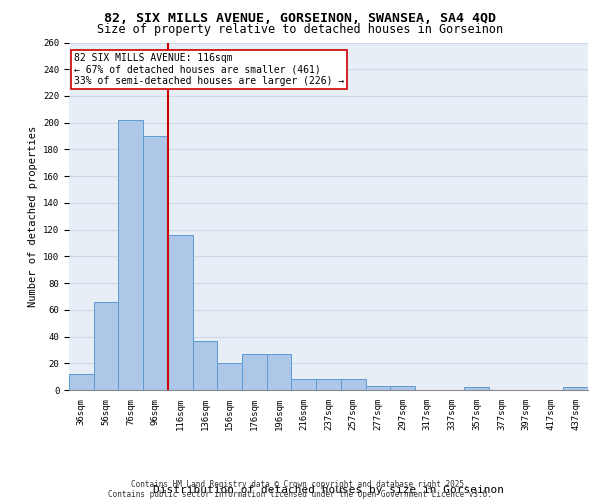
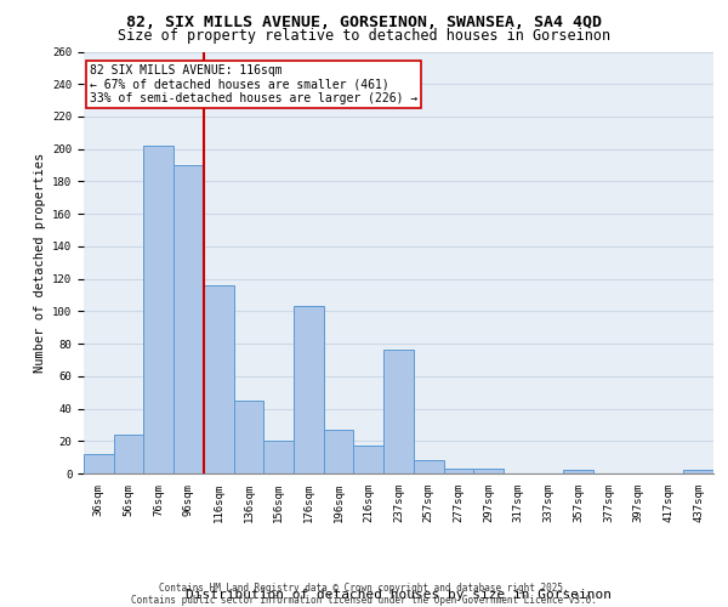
56sqm: 66 -> 24
136sqm: 37 -> 45
176sqm: 27 -> 103
216sqm: 8 -> 17
237sqm: 8 -> 76
